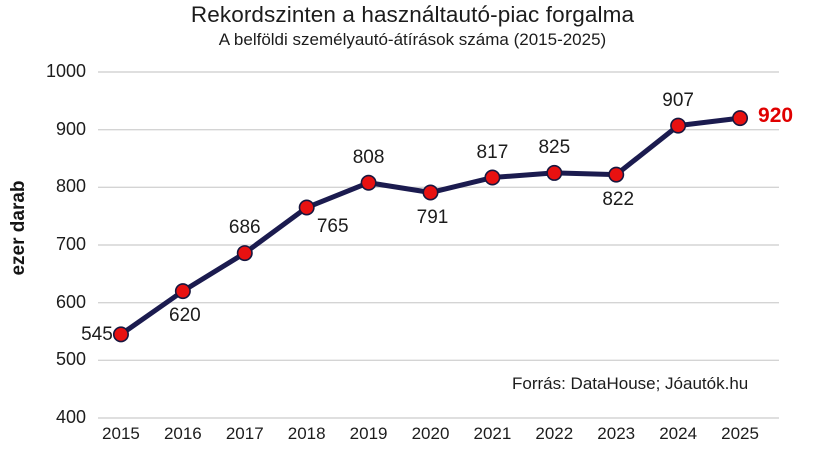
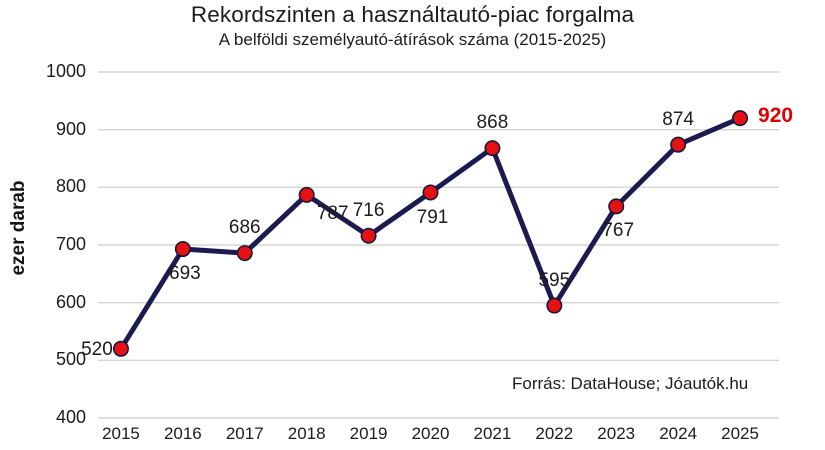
2015: 545 -> 520
2016: 620 -> 693
2018: 765 -> 787
2019: 808 -> 716
2021: 817 -> 868
2022: 825 -> 595
2023: 822 -> 767
2024: 907 -> 874
